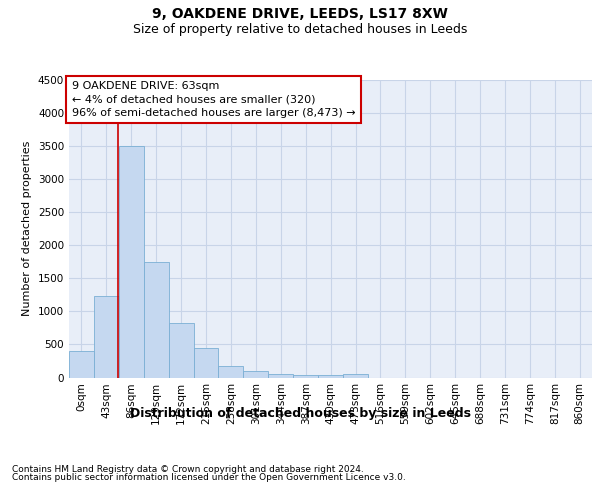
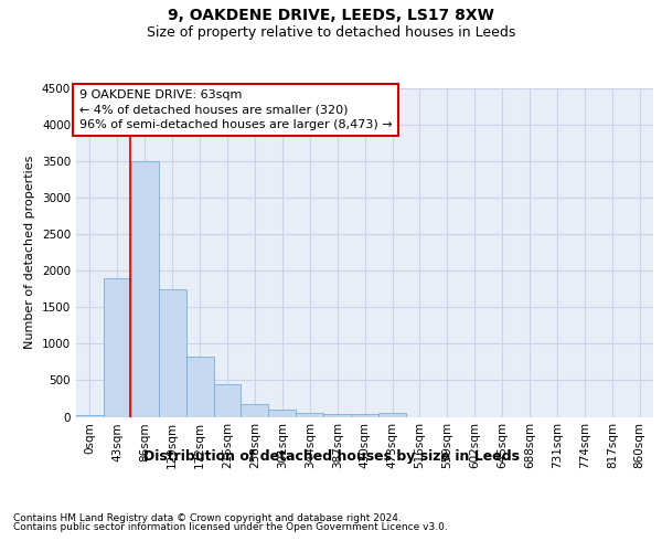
0sqm: 400 -> 30
43sqm: 1240 -> 1900
